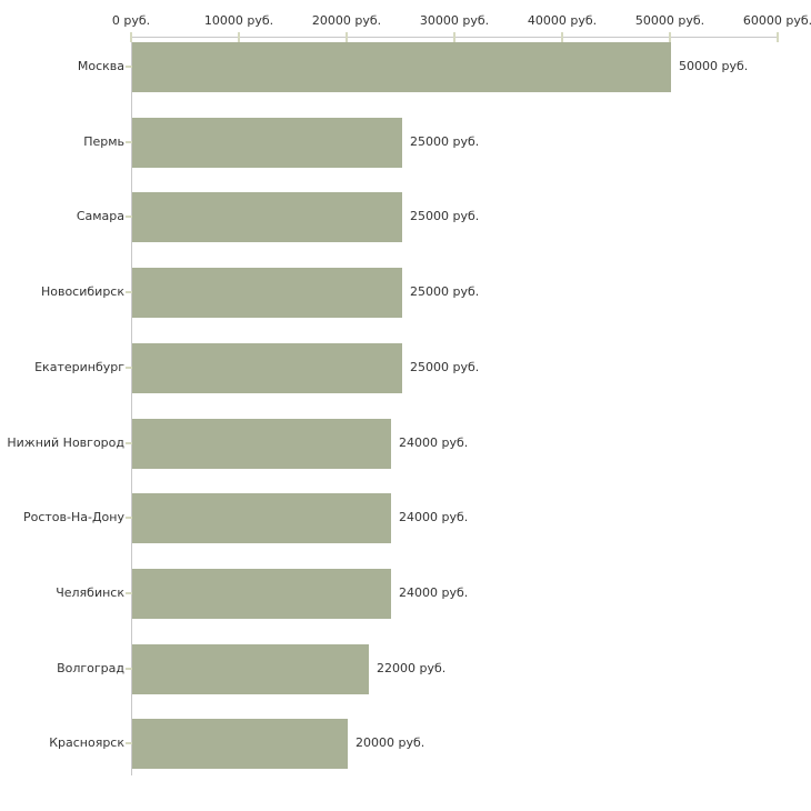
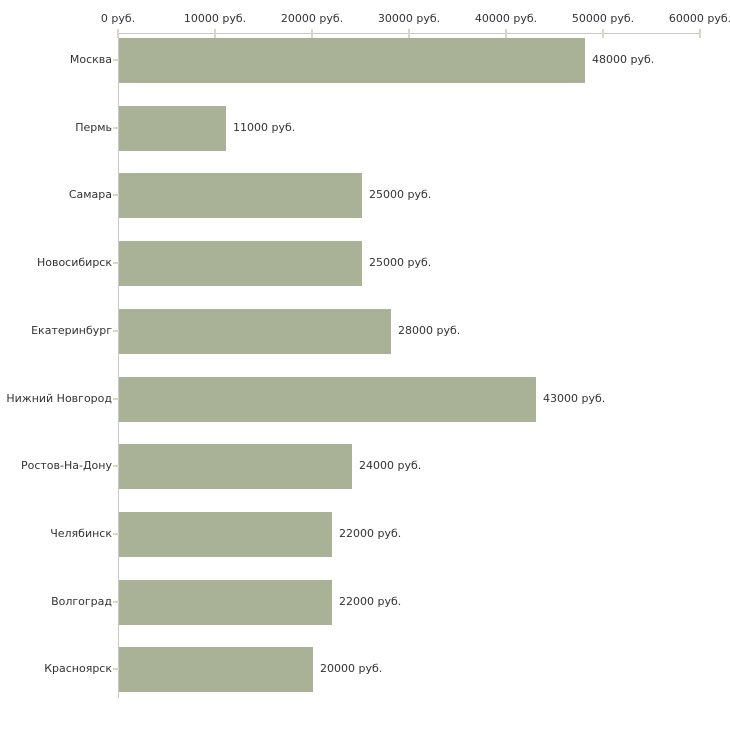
Москва: 50000 -> 48000
Пермь: 25000 -> 11000
Екатеринбург: 25000 -> 28000
Нижний Новгород: 24000 -> 43000
Челябинск: 24000 -> 22000
